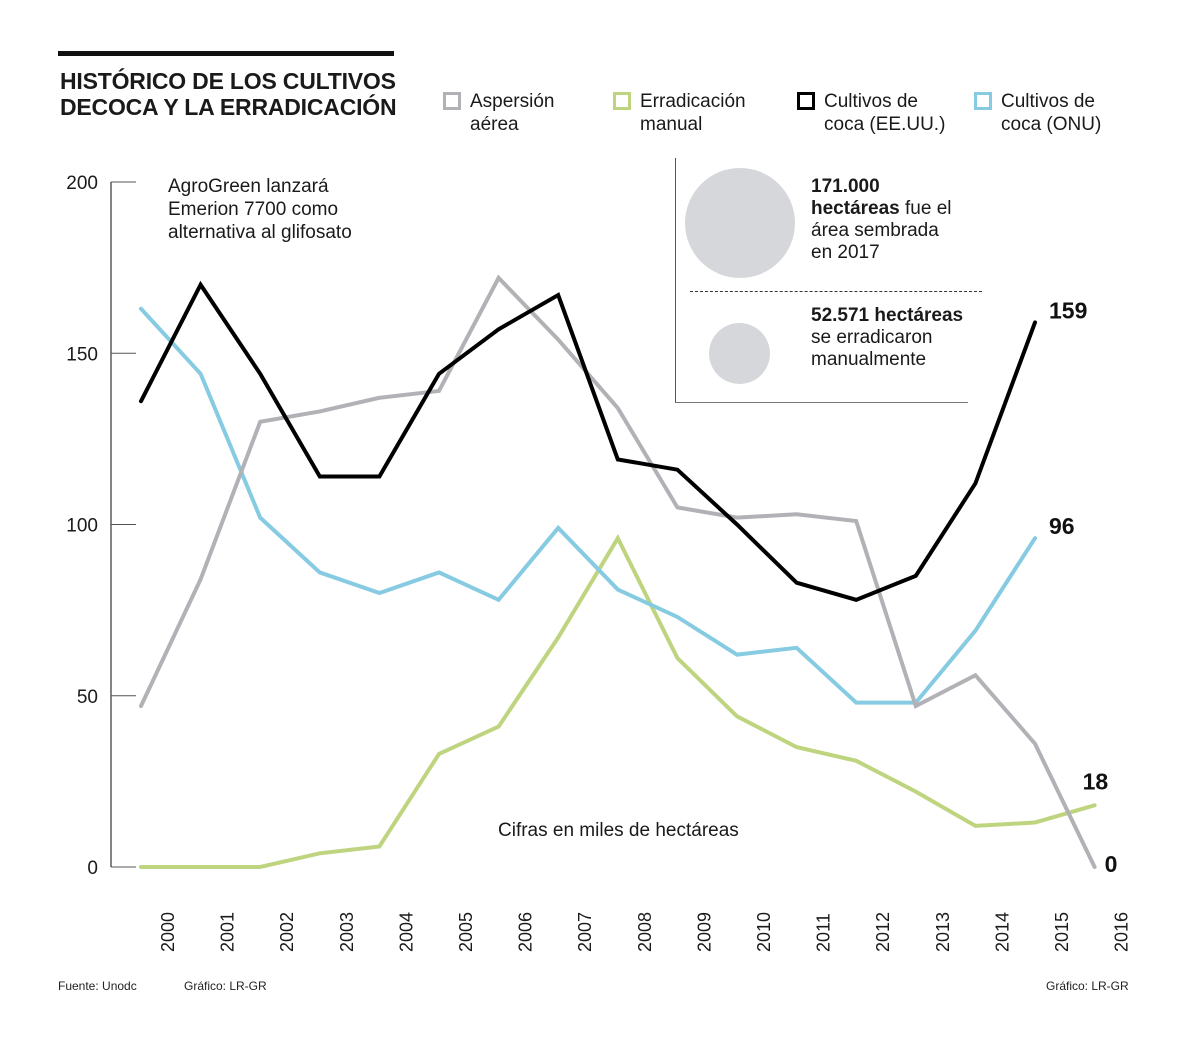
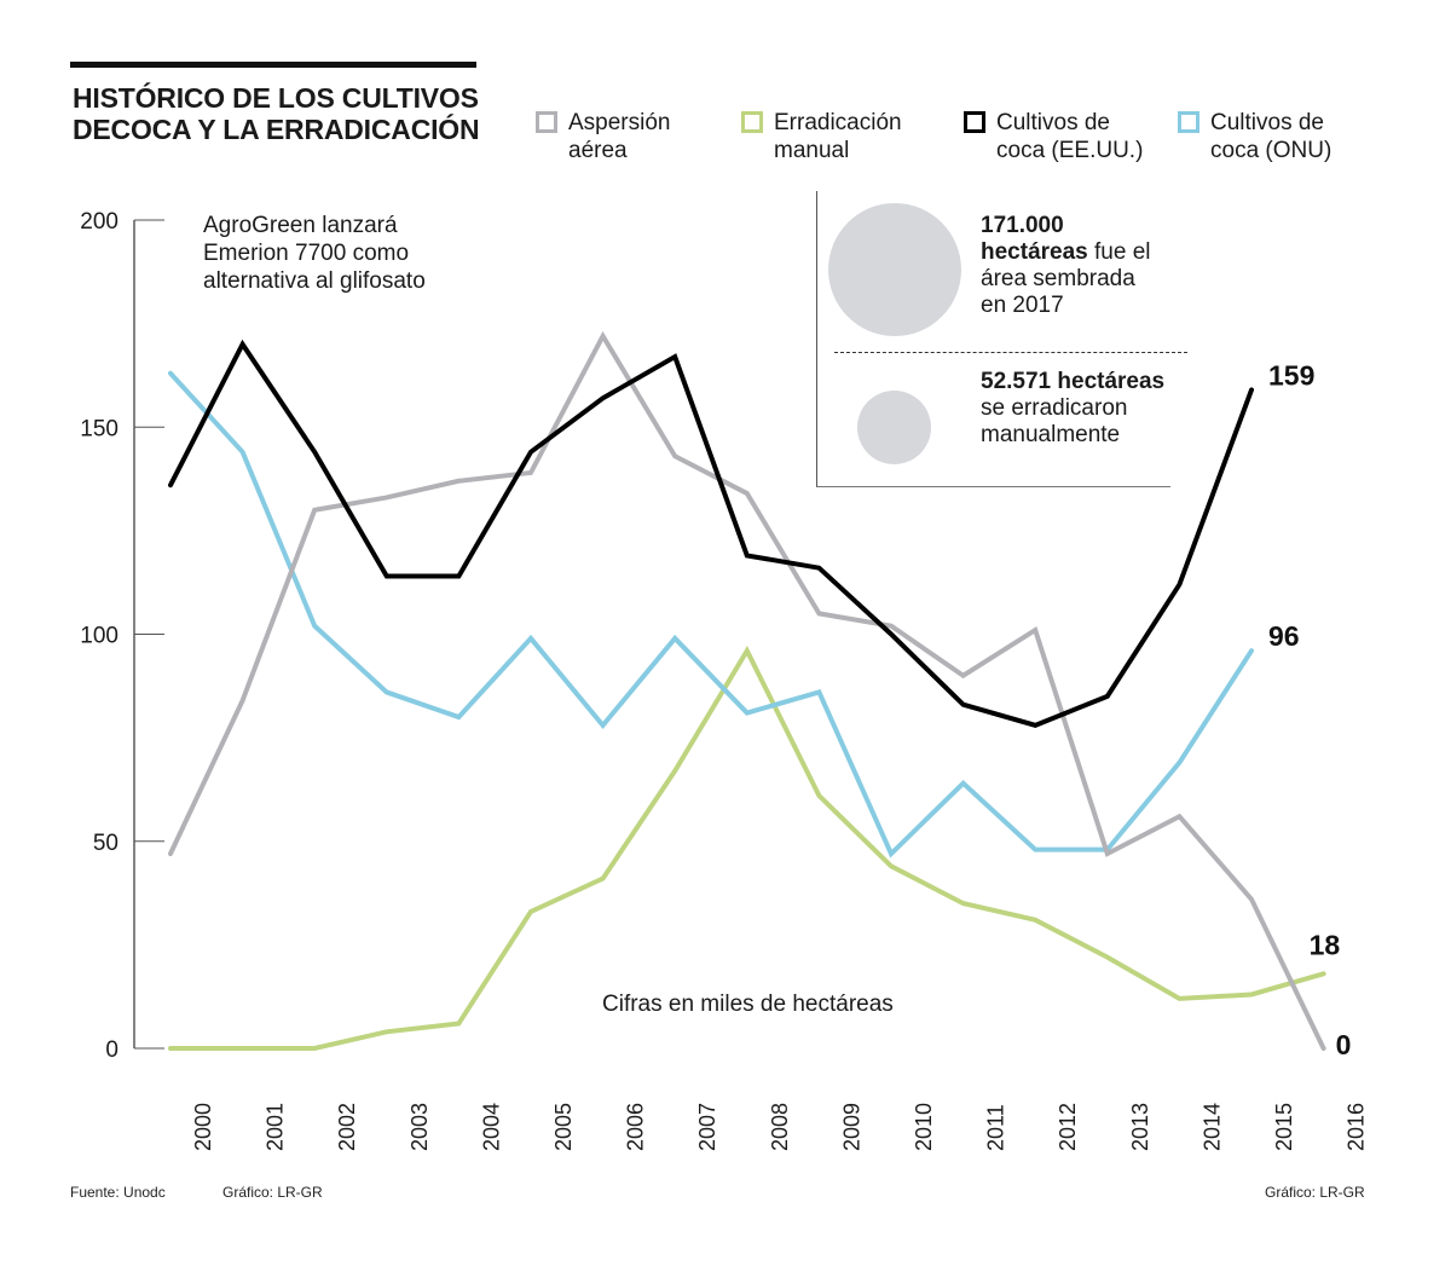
Cultivos de coca (ONU)/2005: 86 -> 99
Aspersión aérea/2007: 154 -> 143
Cultivos de coca (ONU)/2009: 73 -> 86
Cultivos de coca (ONU)/2010: 62 -> 47
Aspersión aérea/2011: 103 -> 90
